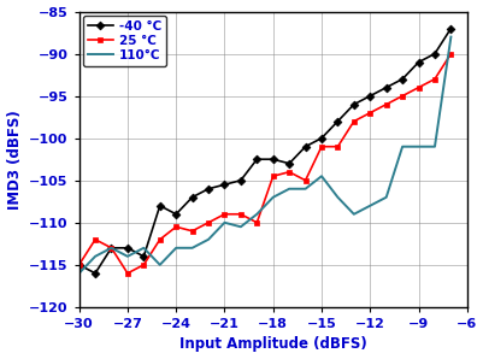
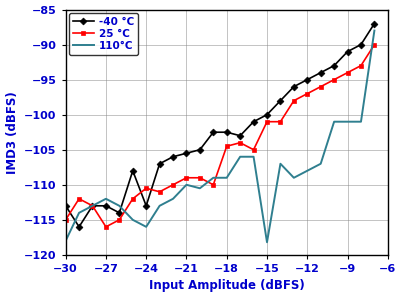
-40 °C/−30: -115.0 -> -113.0
110°C/−30: -116.0 -> -118.0
110°C/−27: -114.0 -> -112.0
-40 °C/−24: -109.0 -> -113.0
110°C/−24: -113.0 -> -116.0
110°C/−18: -107.0 -> -109.0
110°C/−15: -104.5 -> -118.2
